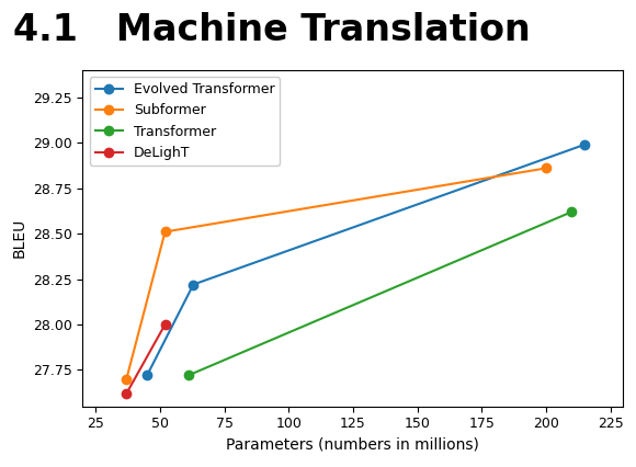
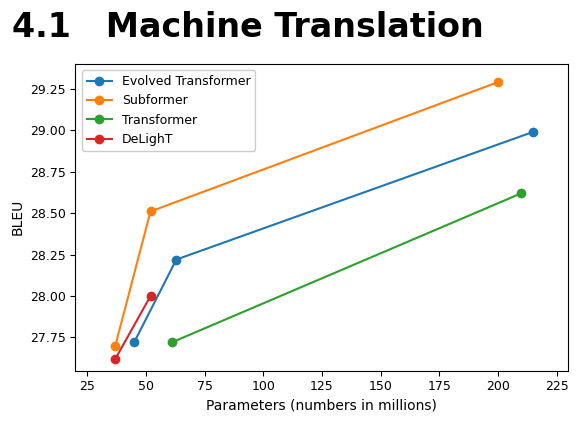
Subformer/200: 28.86 -> 29.29
